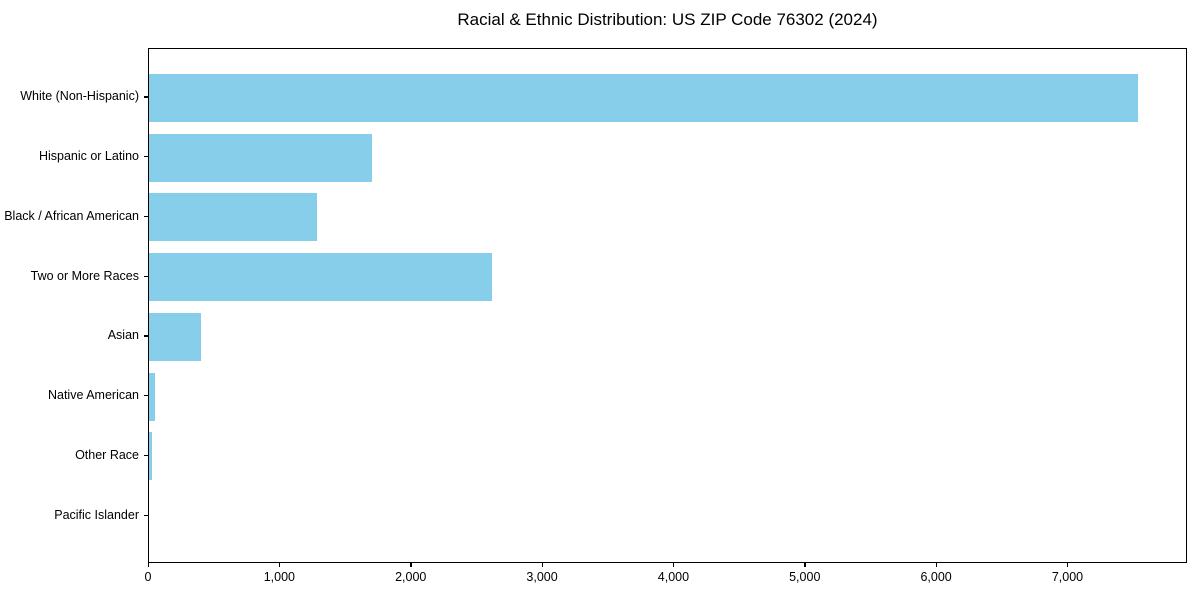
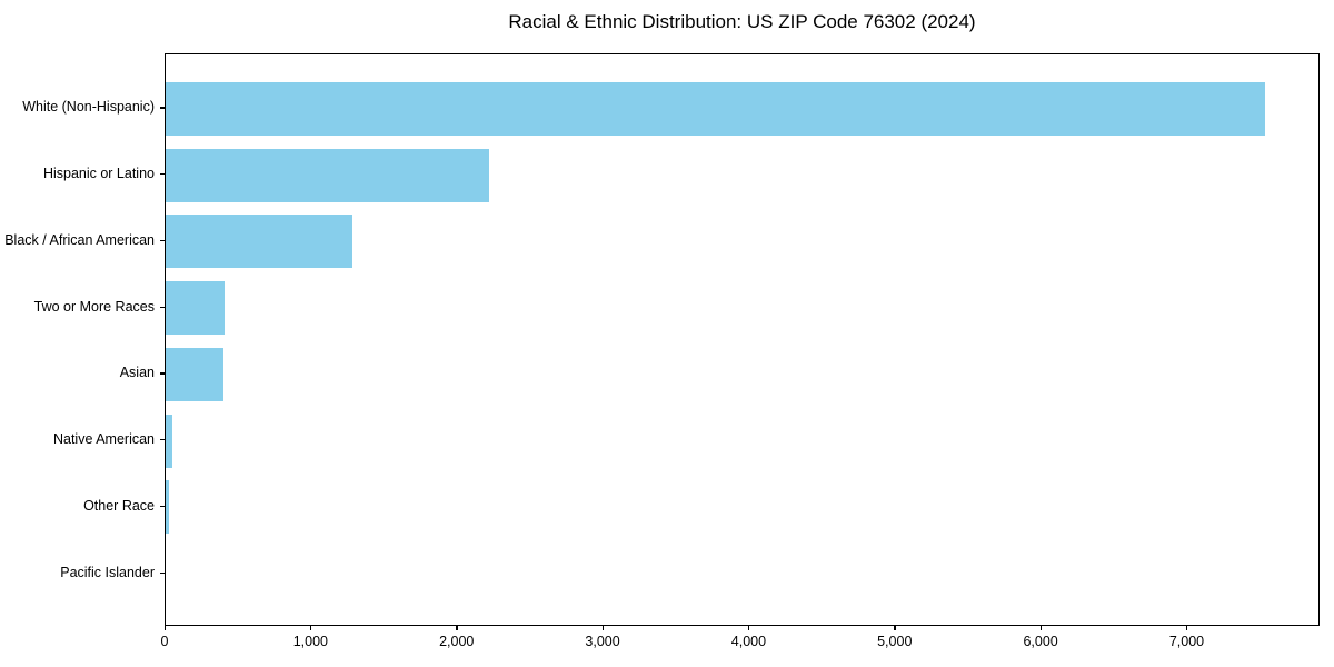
Hispanic or Latino: 1700 -> 2220
Two or More Races: 2610 -> 400
